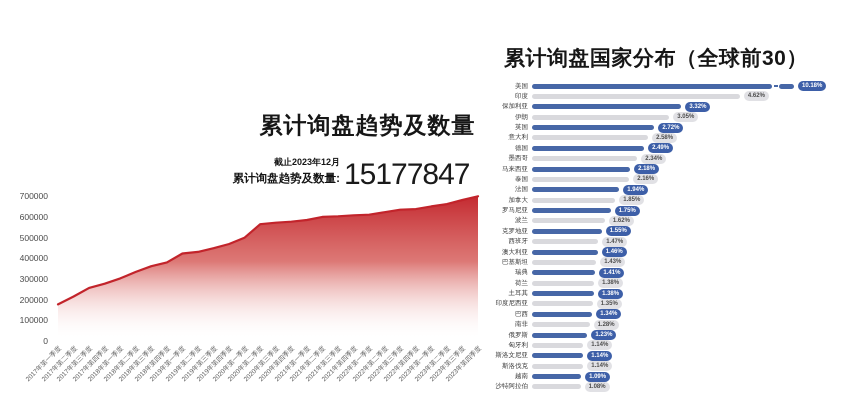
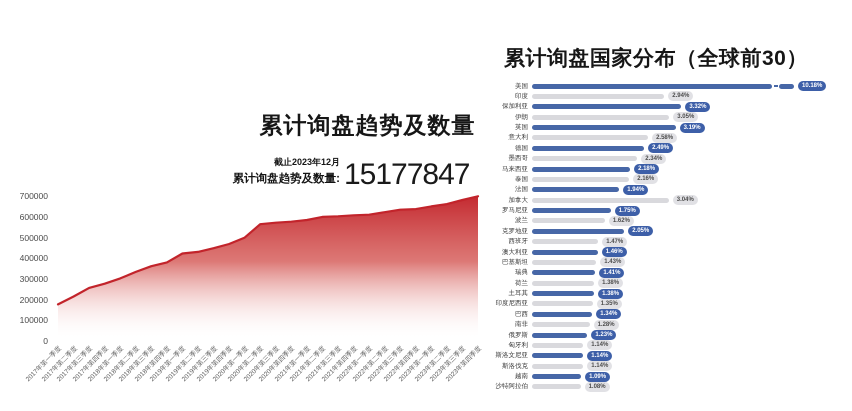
累计询盘国家分布（全球前30）/印度: 4.62% -> 2.94%
累计询盘国家分布（全球前30）/英国: 2.72% -> 3.19%
累计询盘国家分布（全球前30）/加拿大: 1.85% -> 3.04%
累计询盘国家分布（全球前30）/克罗地亚: 1.55% -> 2.05%
